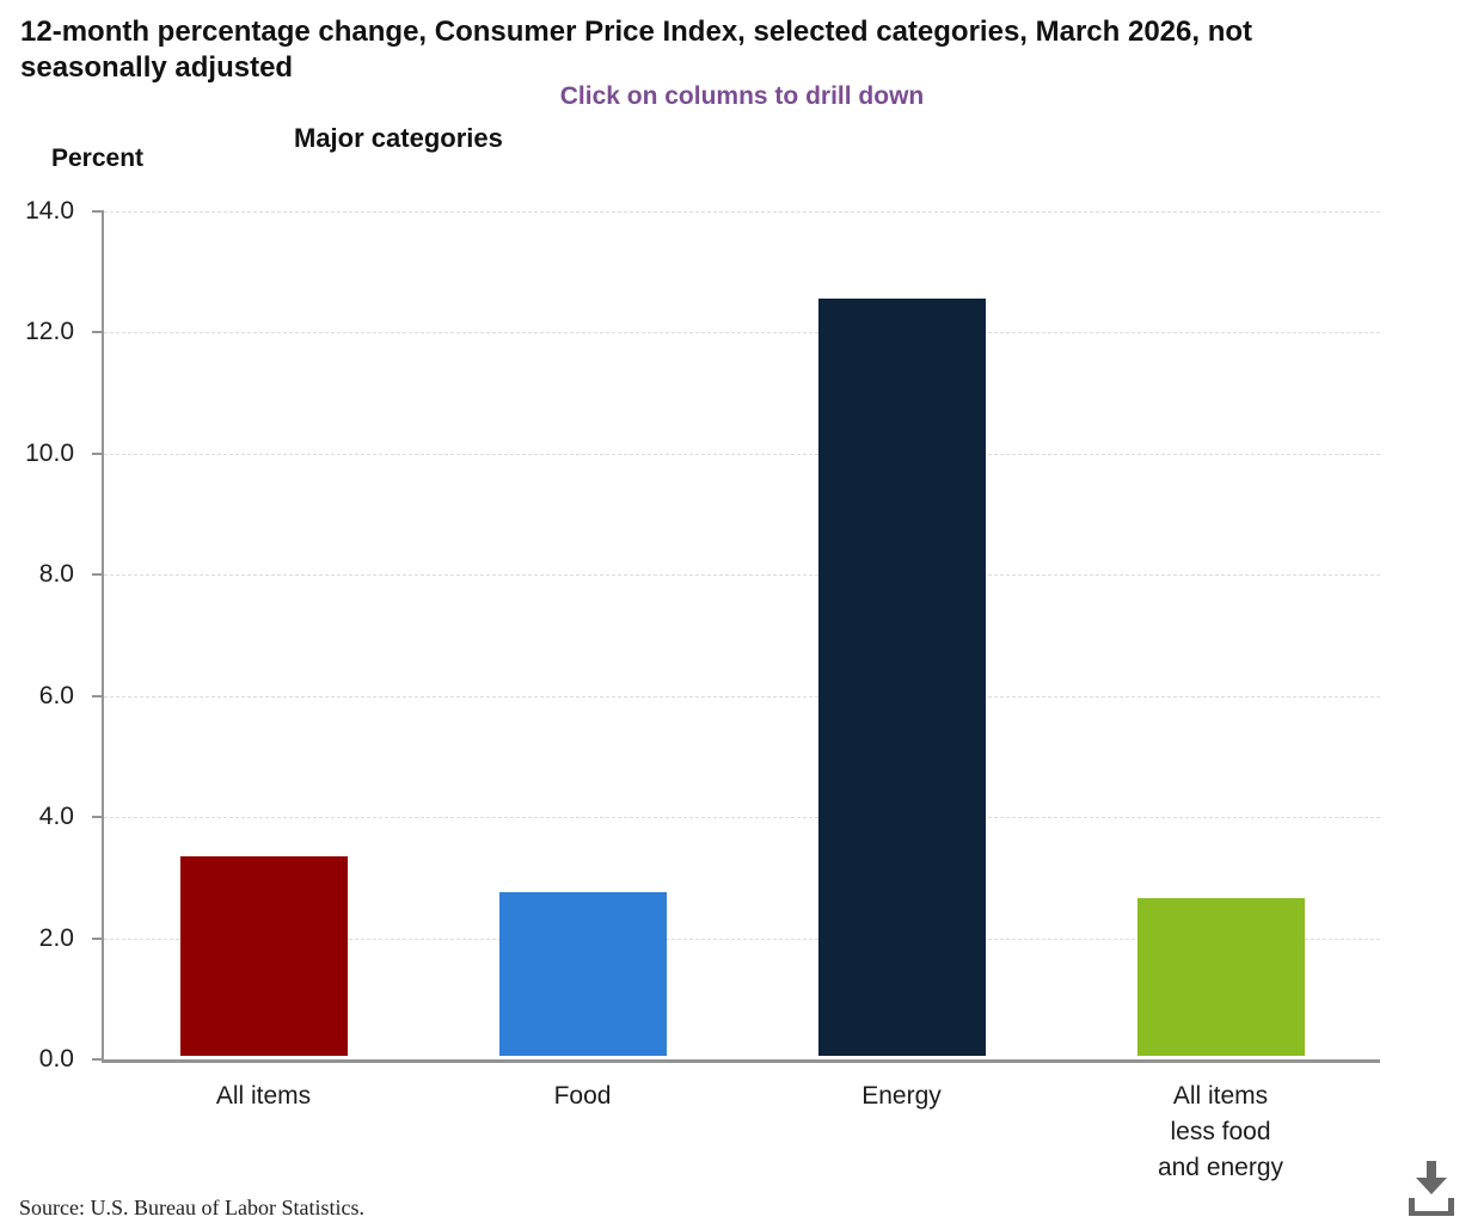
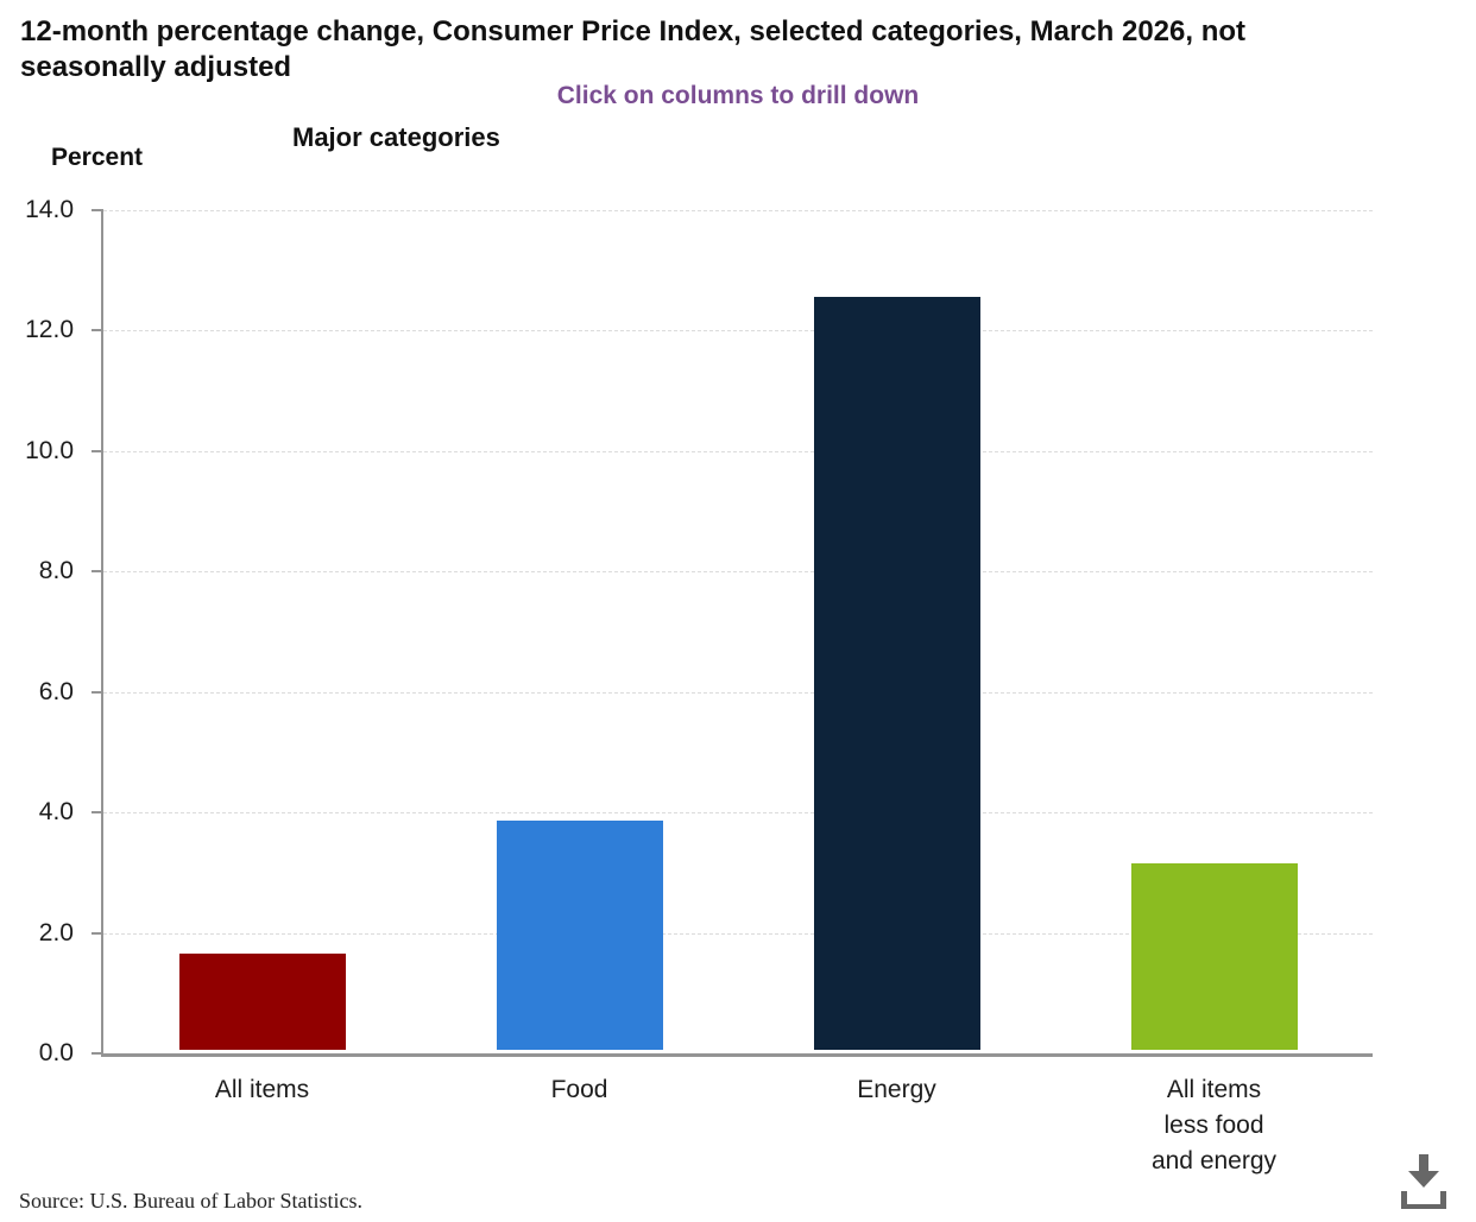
All items: 3.3 -> 1.6
Food: 2.7 -> 3.8
All items less food and energy: 2.6 -> 3.1
